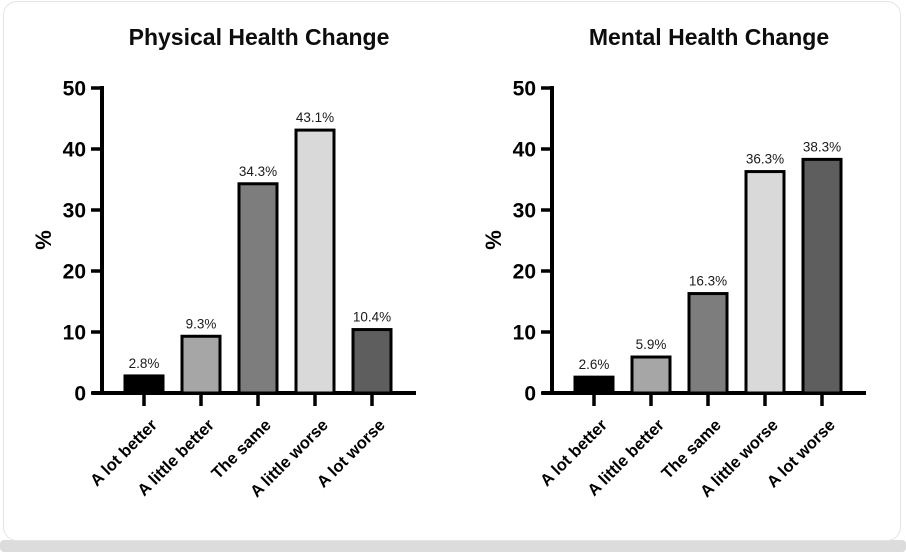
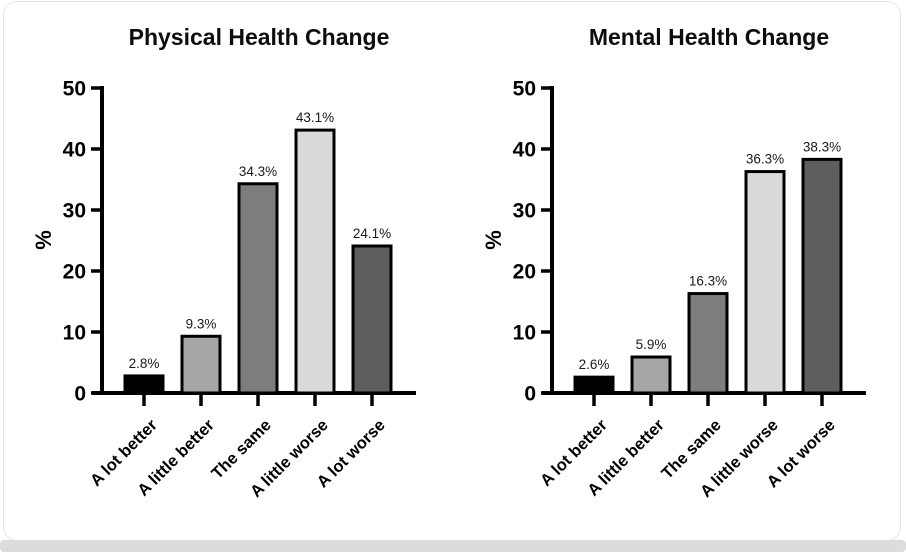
Physical Health Change/A lot worse: 10.4% -> 24.1%
